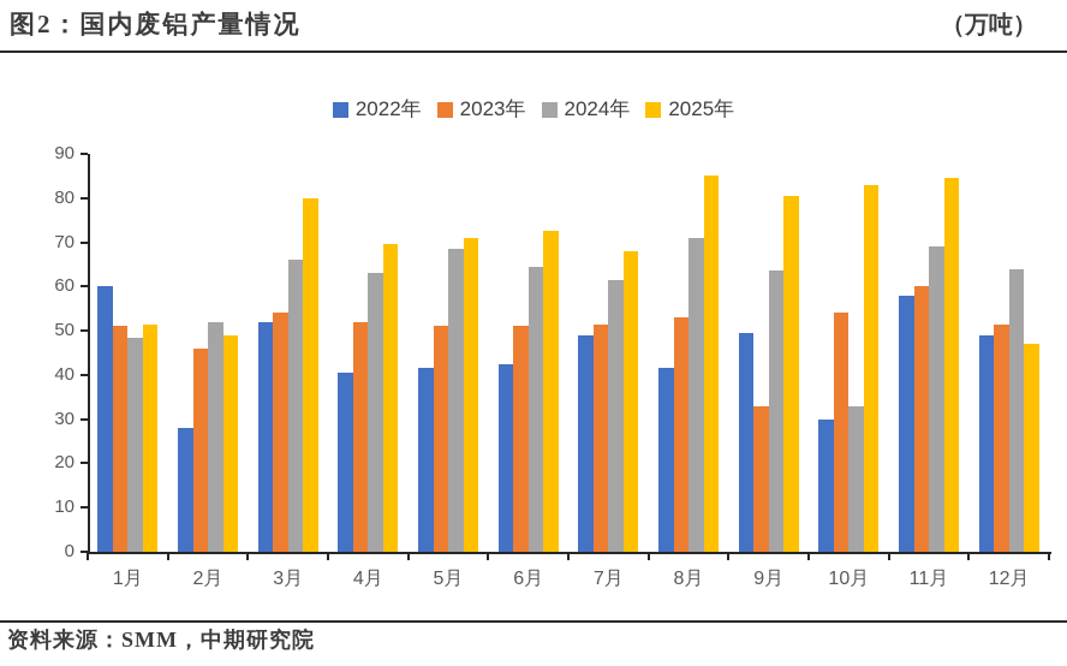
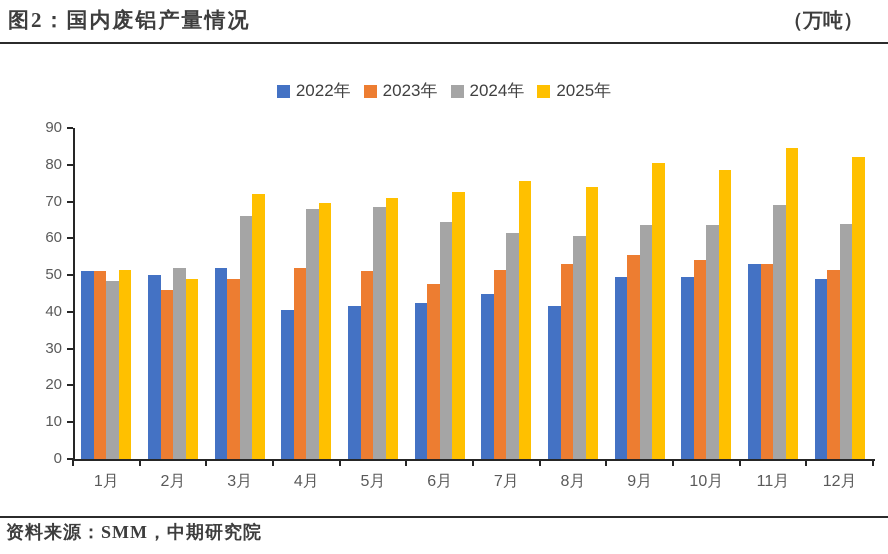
2022年/1月: 60 -> 51
2022年/2月: 28 -> 50
2023年/3月: 54 -> 49
2025年/3月: 80 -> 72
2024年/4月: 63 -> 68
2023年/6月: 51 -> 48
2022年/7月: 49 -> 45
2025年/7月: 68 -> 76
2024年/8月: 71 -> 60
2025年/8月: 85 -> 74
2023年/9月: 33 -> 56
2022年/10月: 30 -> 50
2024年/10月: 33 -> 64
2025年/10月: 83 -> 78
2022年/11月: 58 -> 53
2023年/11月: 60 -> 53
2025年/12月: 47 -> 82
